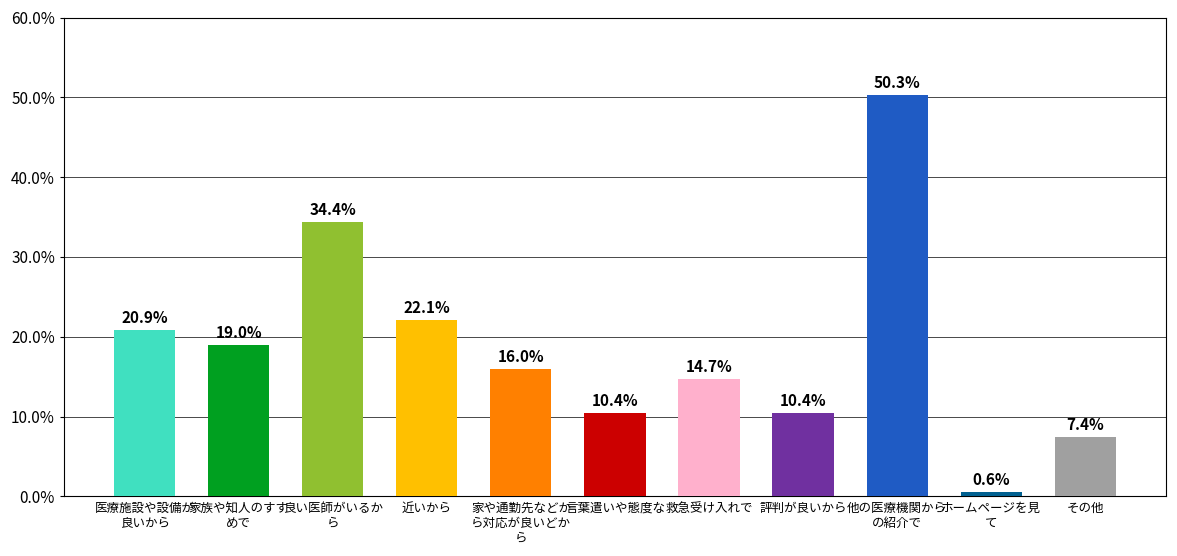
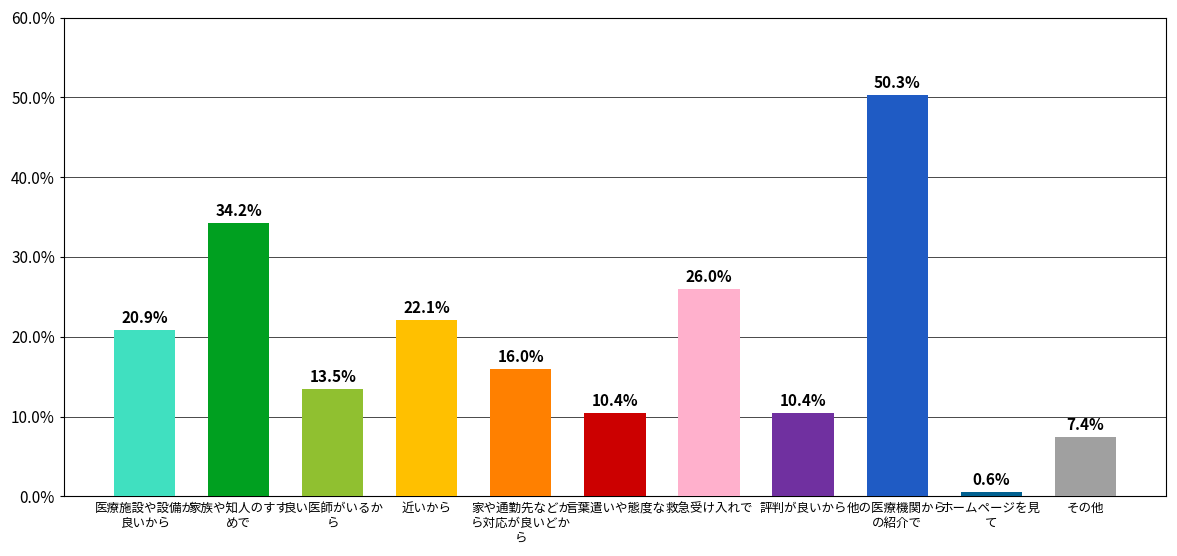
家族や知人のすす めで: 19.0% -> 34.2%
良い医師がいるか ら: 34.4% -> 13.5%
救急受け入れで: 14.7% -> 26.0%
